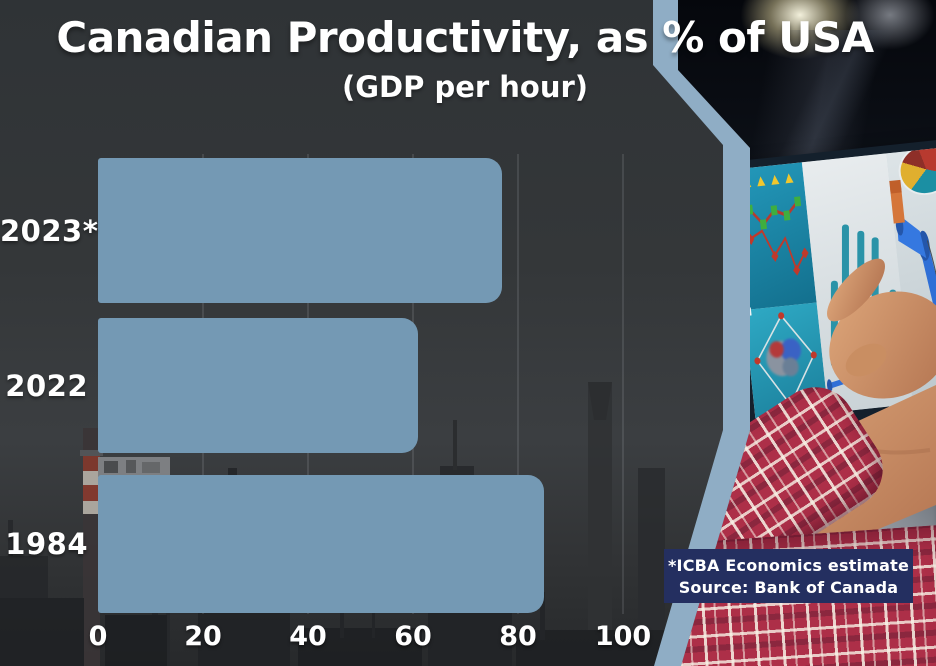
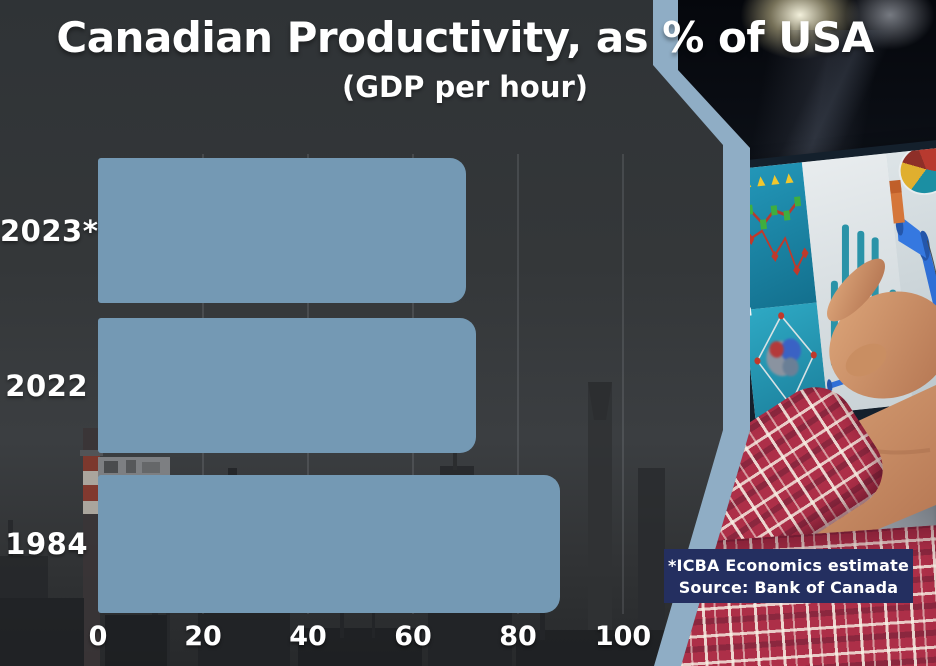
2023*: 77 -> 70
2022: 61 -> 72
1984: 85 -> 88
